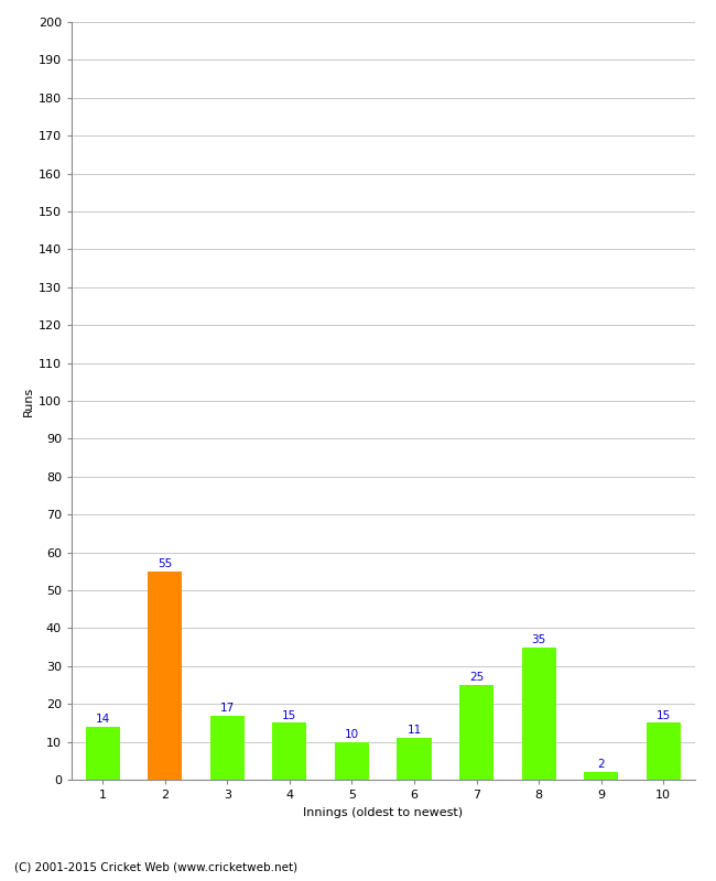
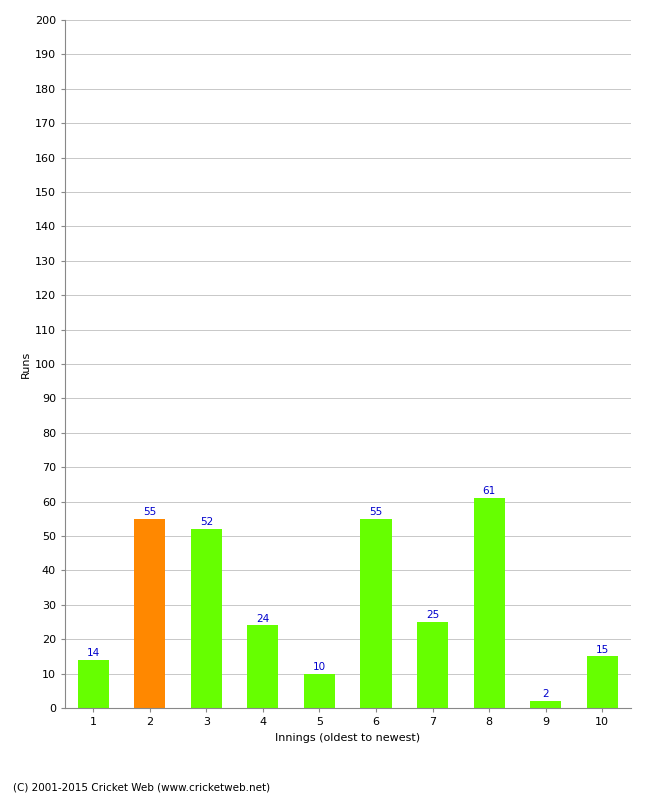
3: 17 -> 52
4: 15 -> 24
6: 11 -> 55
8: 35 -> 61
